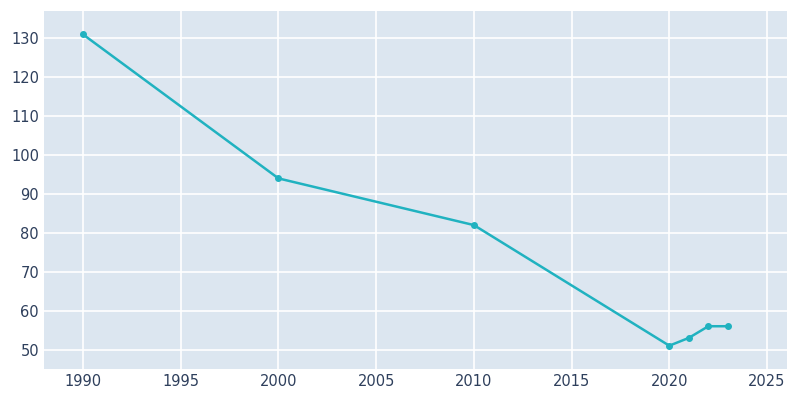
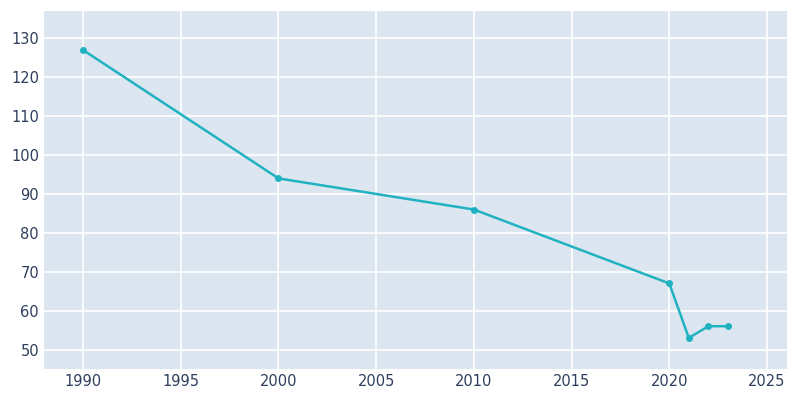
1990: 131 -> 127
2010: 82 -> 86
2020: 51 -> 67
